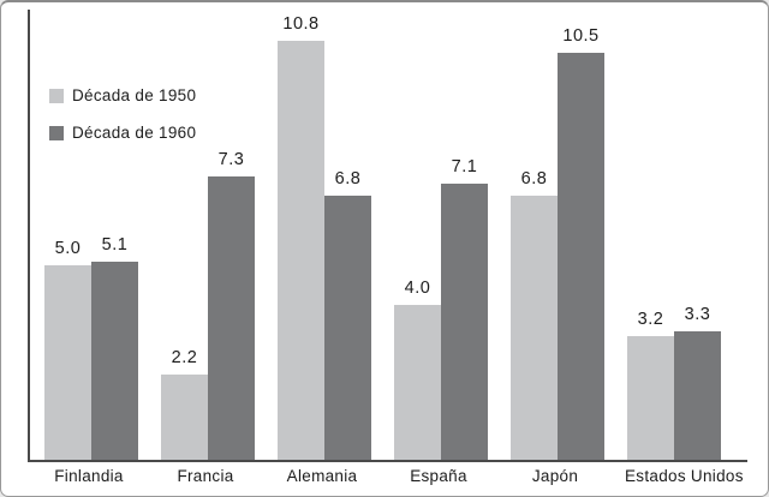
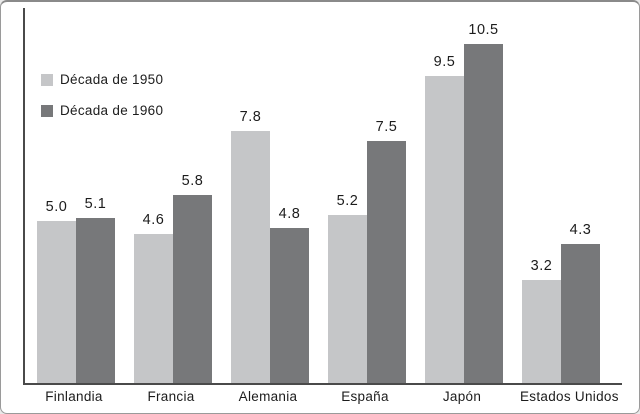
Década de 1950/Francia: 2.2 -> 4.6
Década de 1960/Francia: 7.3 -> 5.8
Década de 1950/Alemania: 10.8 -> 7.8
Década de 1960/Alemania: 6.8 -> 4.8
Década de 1950/España: 4.0 -> 5.2
Década de 1960/España: 7.1 -> 7.5
Década de 1950/Japón: 6.8 -> 9.5
Década de 1960/Estados Unidos: 3.3 -> 4.3
